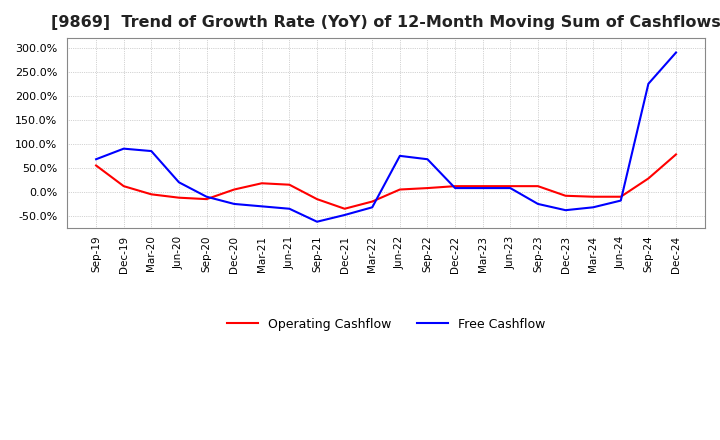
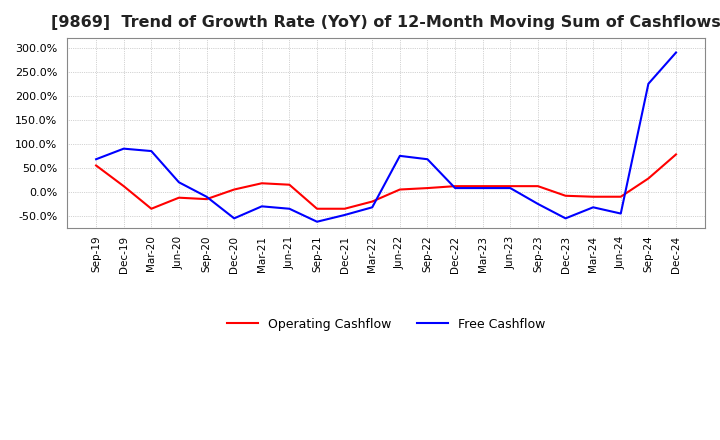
Operating Cashflow/Mar-20: -5% -> -35%
Free Cashflow/Dec-20: -25% -> -55%
Operating Cashflow/Sep-21: -15% -> -35%
Free Cashflow/Dec-23: -38% -> -55%
Free Cashflow/Jun-24: -18% -> -45%
